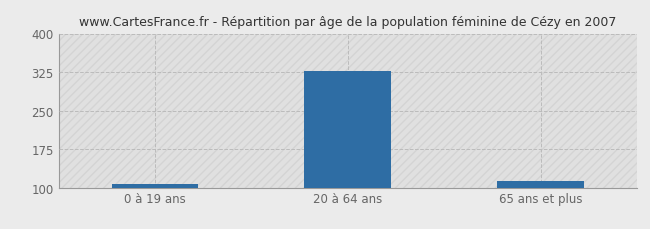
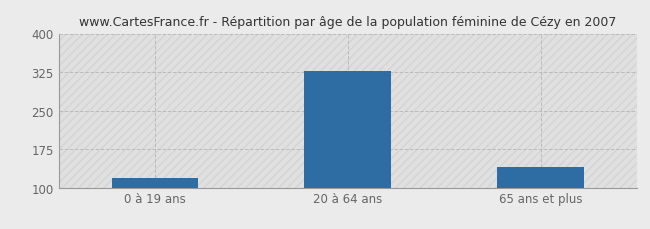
0 à 19 ans: 107 -> 118
65 ans et plus: 113 -> 140
